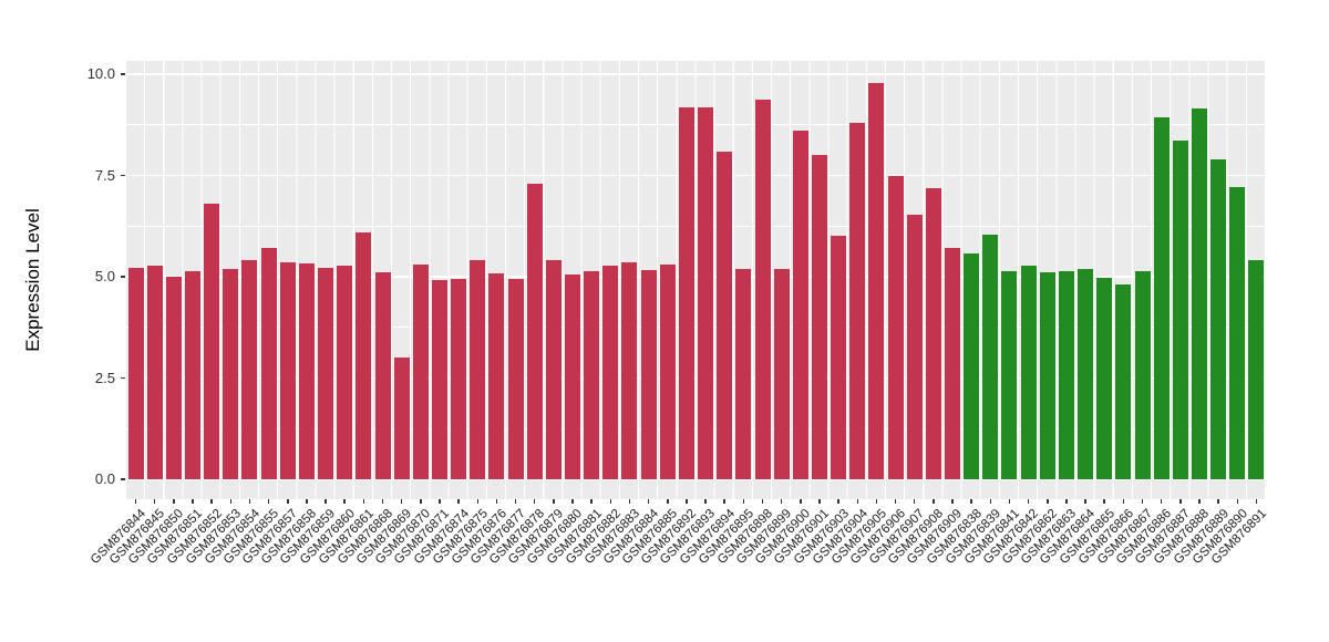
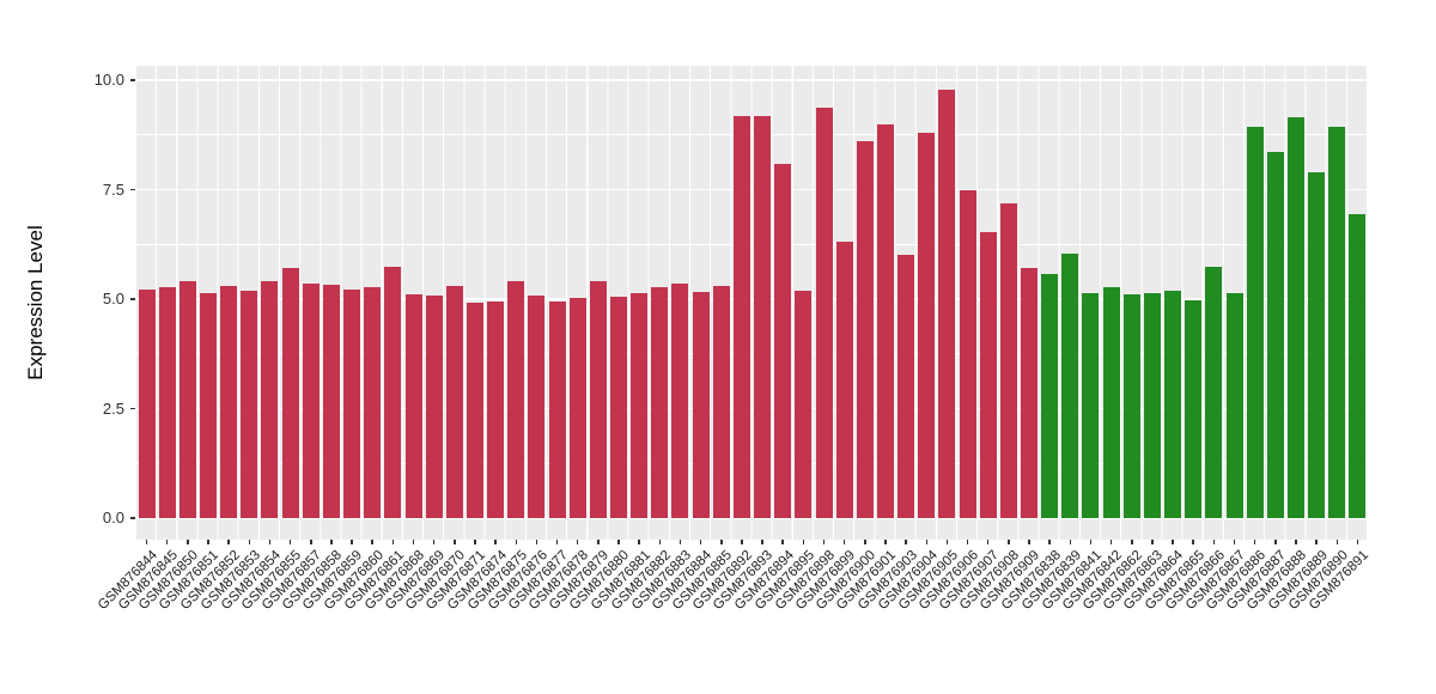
GSM876850: 5.0 -> 5.4
GSM876852: 6.8 -> 5.3
GSM876861: 6.1 -> 5.7
GSM876869: 3.0 -> 5.1
GSM876878: 7.3 -> 5.0
GSM876899: 5.2 -> 6.3
GSM876901: 8.0 -> 9.0
GSM876866: 4.8 -> 5.7
GSM876890: 7.2 -> 8.9
GSM876891: 5.4 -> 6.9
